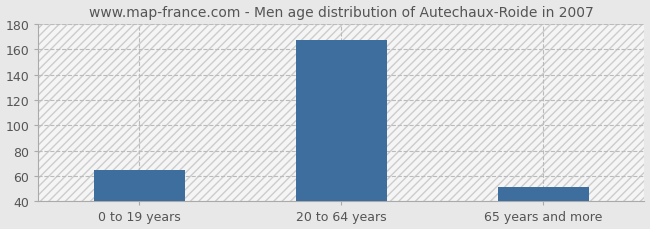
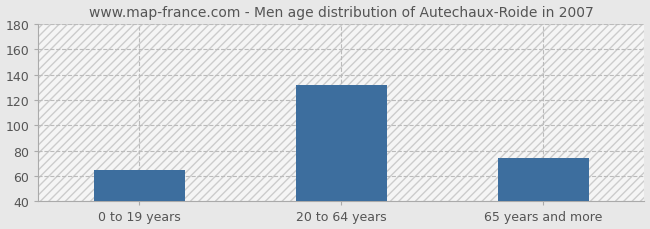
20 to 64 years: 167 -> 132
65 years and more: 51 -> 74
